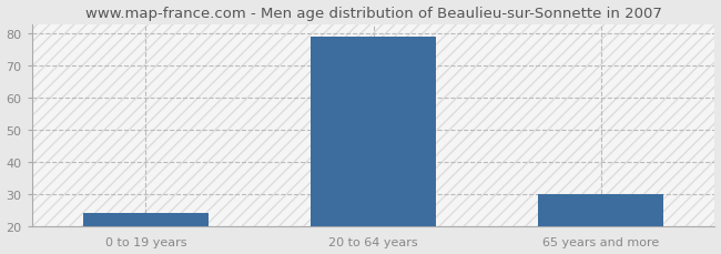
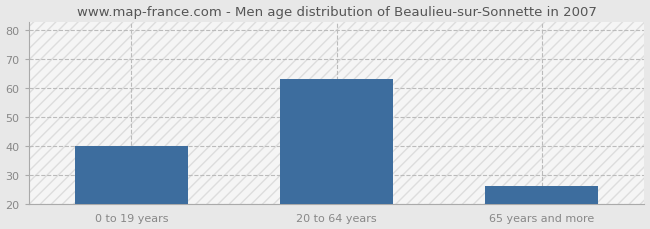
0 to 19 years: 24 -> 40
20 to 64 years: 79 -> 63
65 years and more: 30 -> 26
